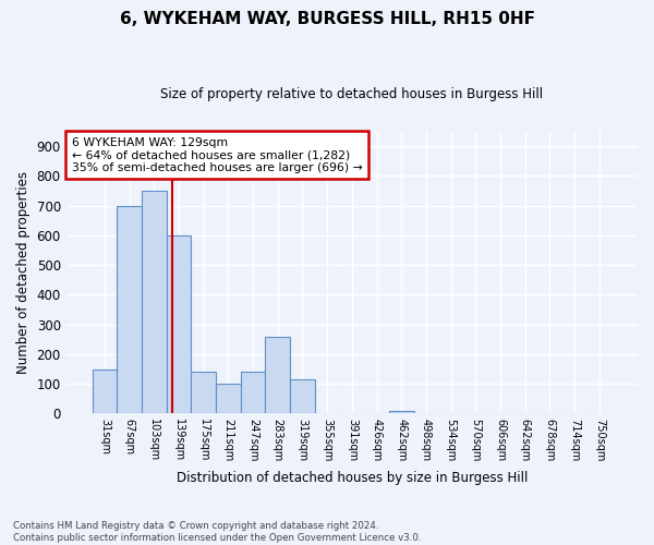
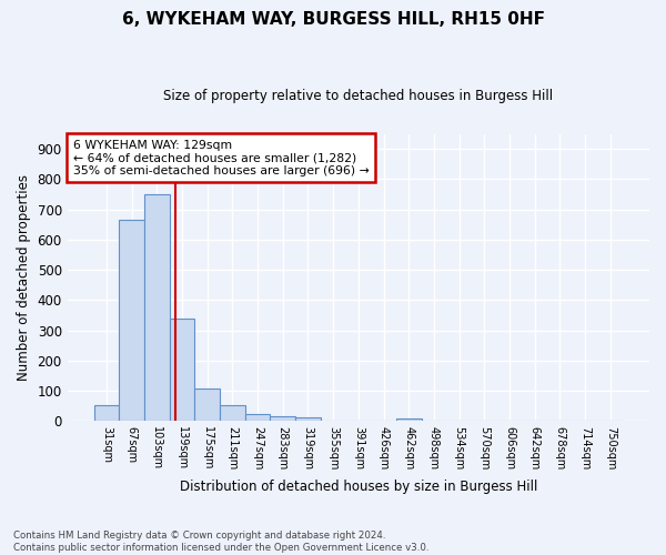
31sqm: 150 -> 52
67sqm: 700 -> 665
139sqm: 600 -> 338
175sqm: 140 -> 107
211sqm: 100 -> 52
247sqm: 140 -> 25
283sqm: 260 -> 17
319sqm: 115 -> 13
